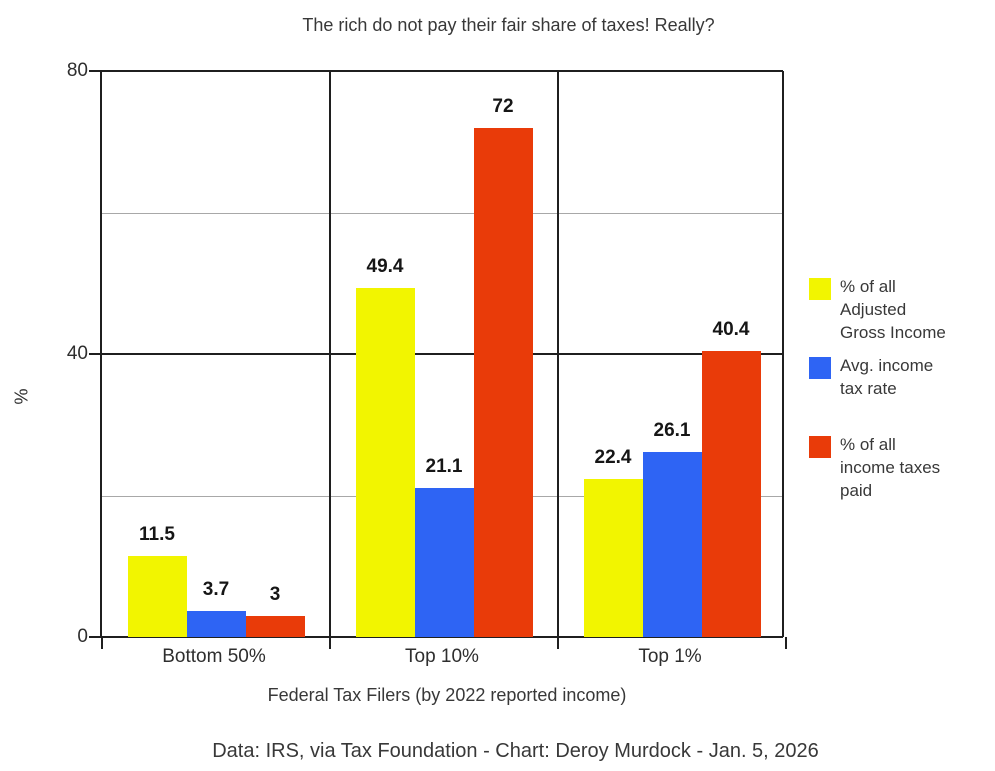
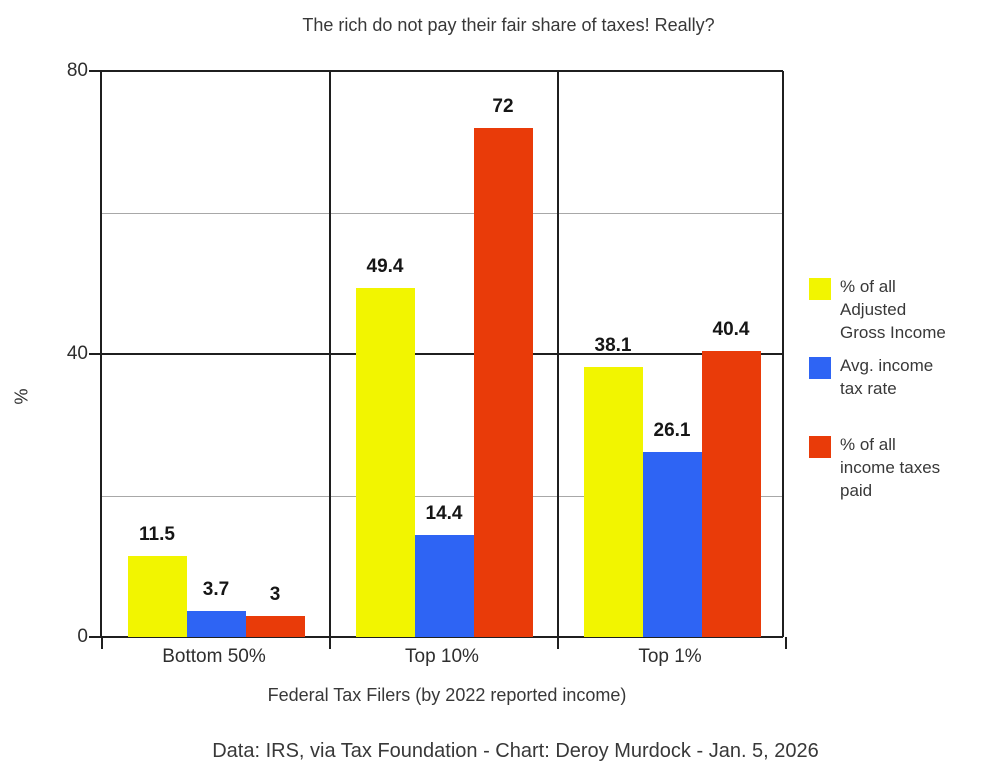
Avg. income tax rate/Top 10%: 21.1 -> 14.4
% of all Adjusted Gross Income/Top 1%: 22.4 -> 38.1
